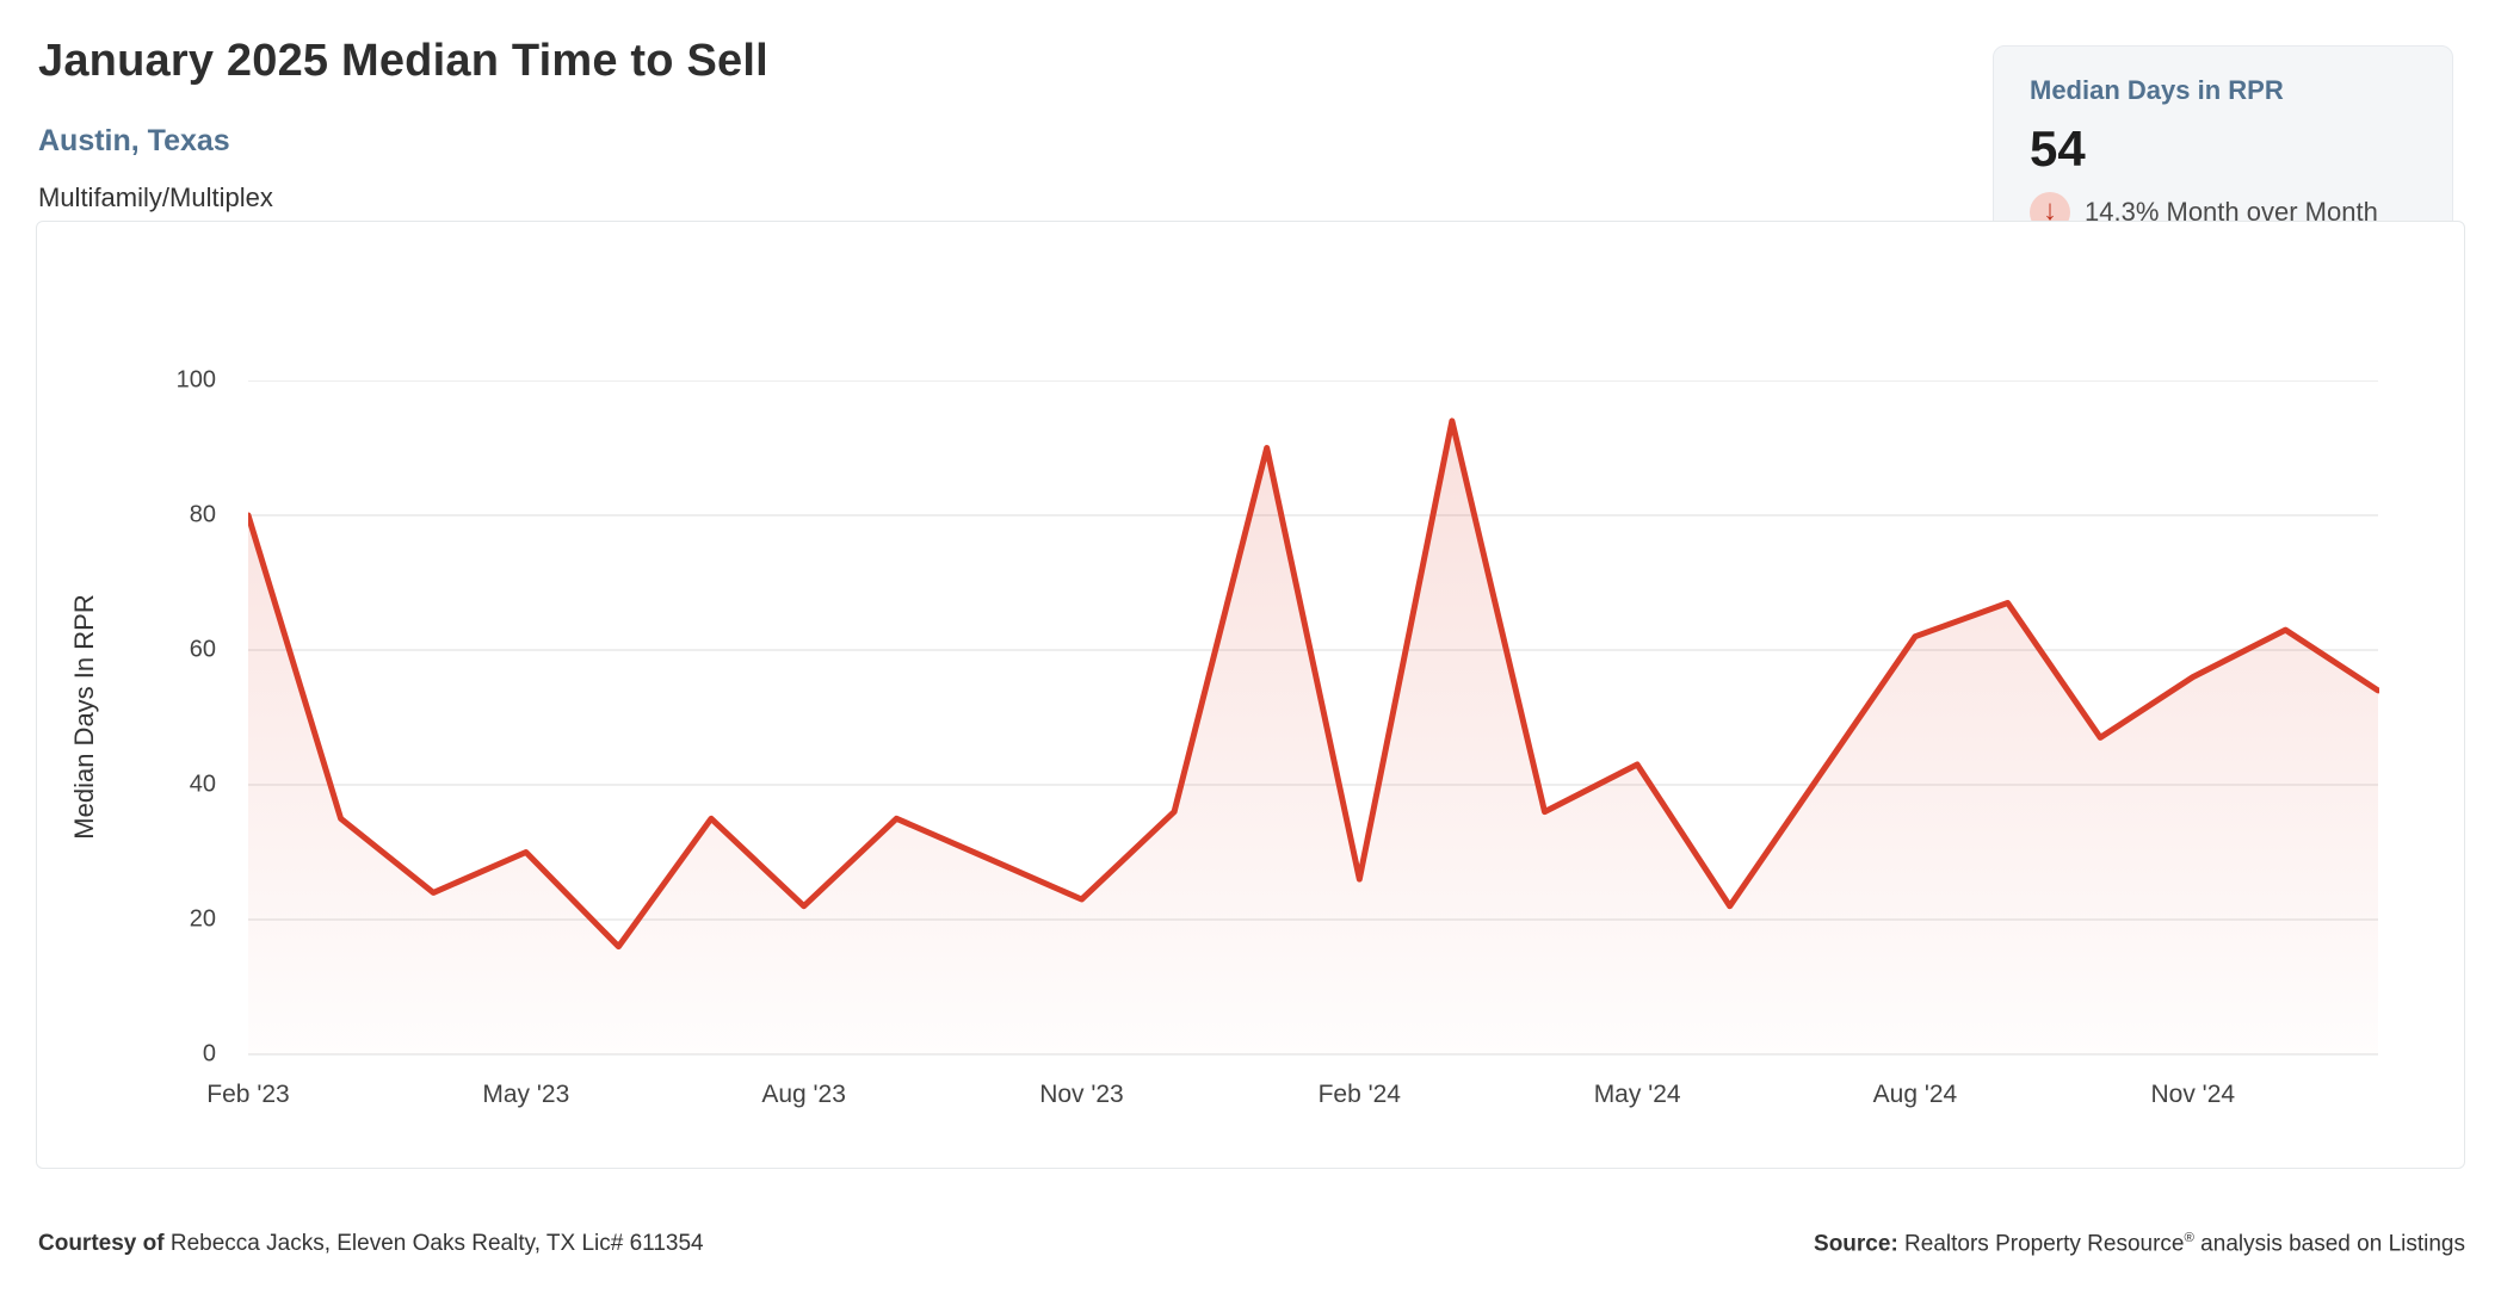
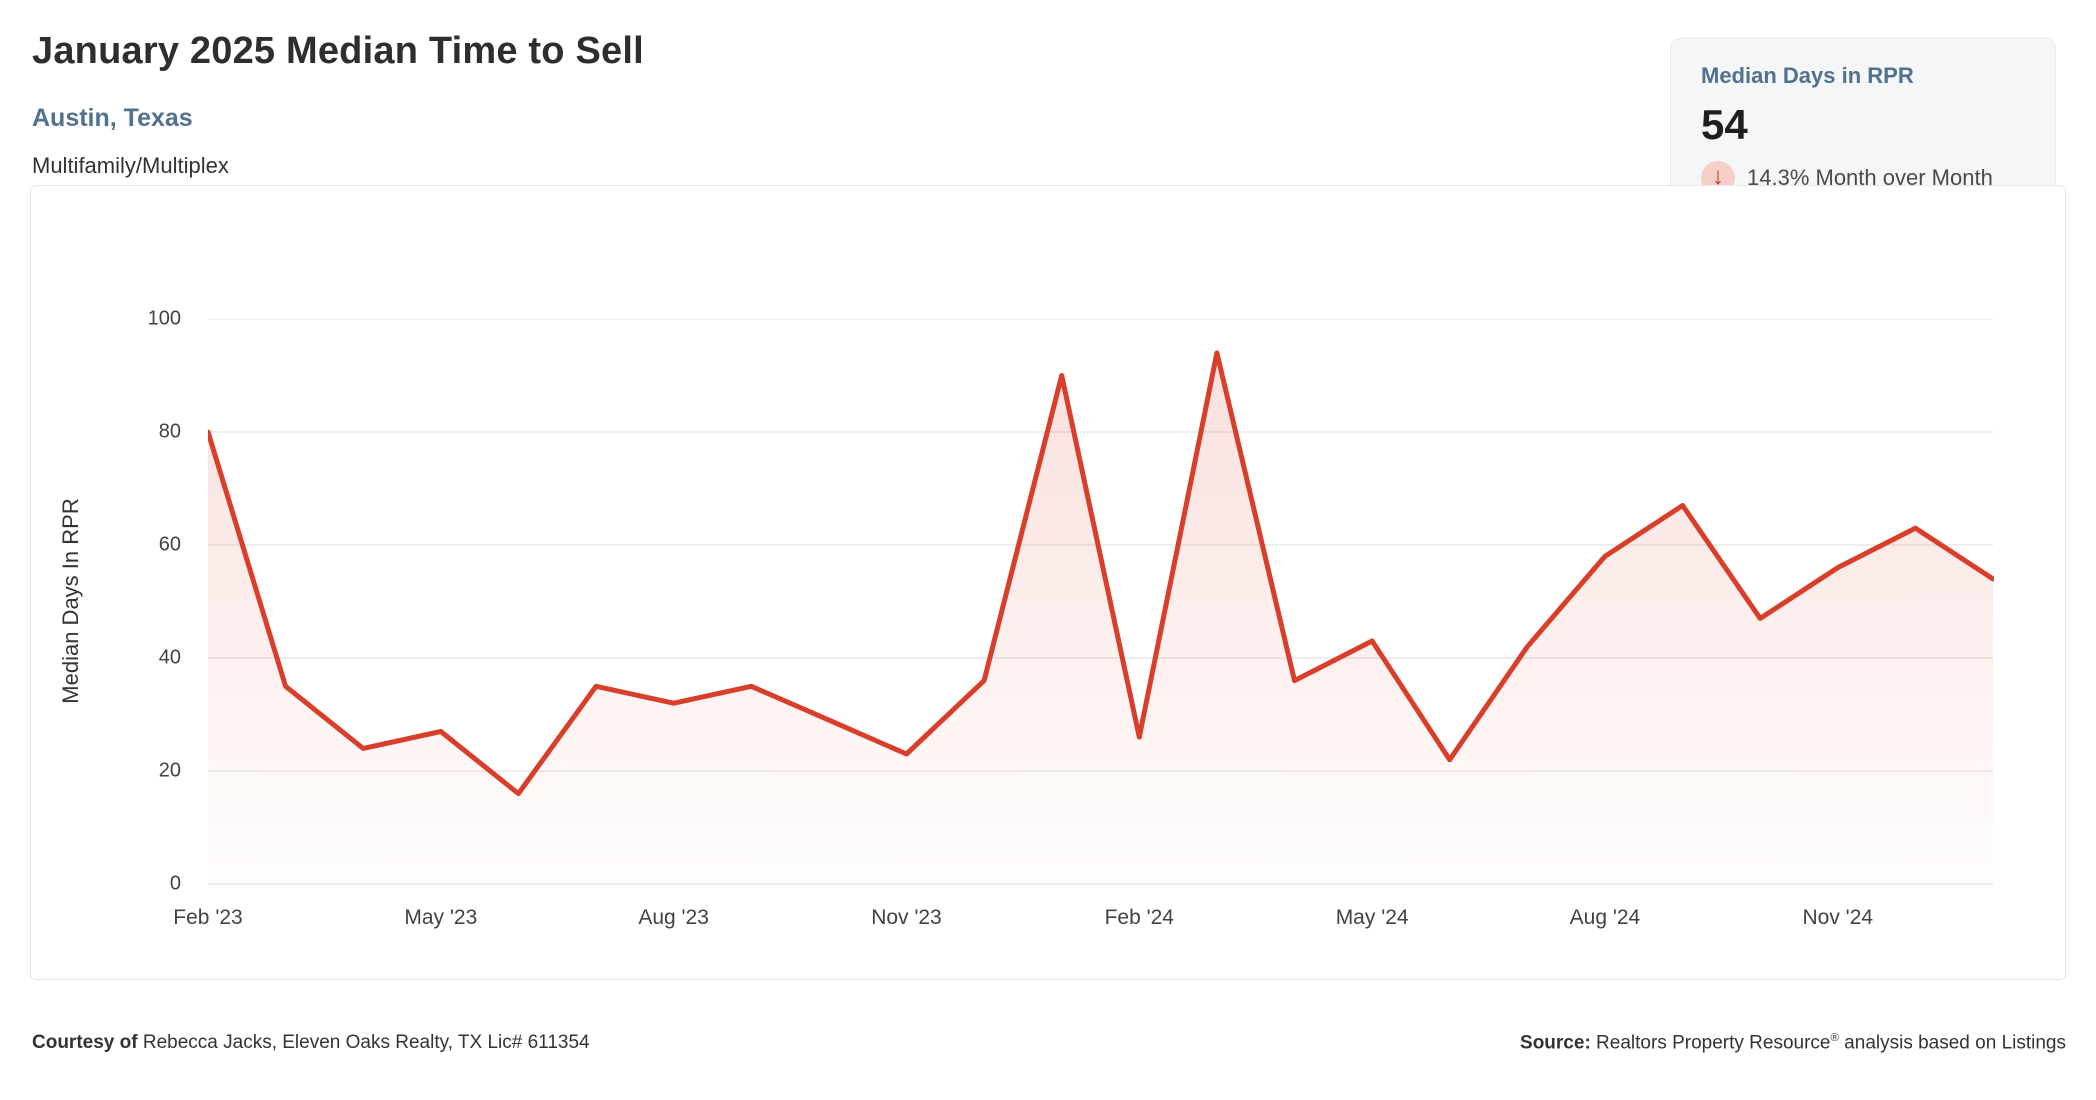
May '23: 30 -> 27
Aug '23: 22 -> 32
Aug '24: 62 -> 58
